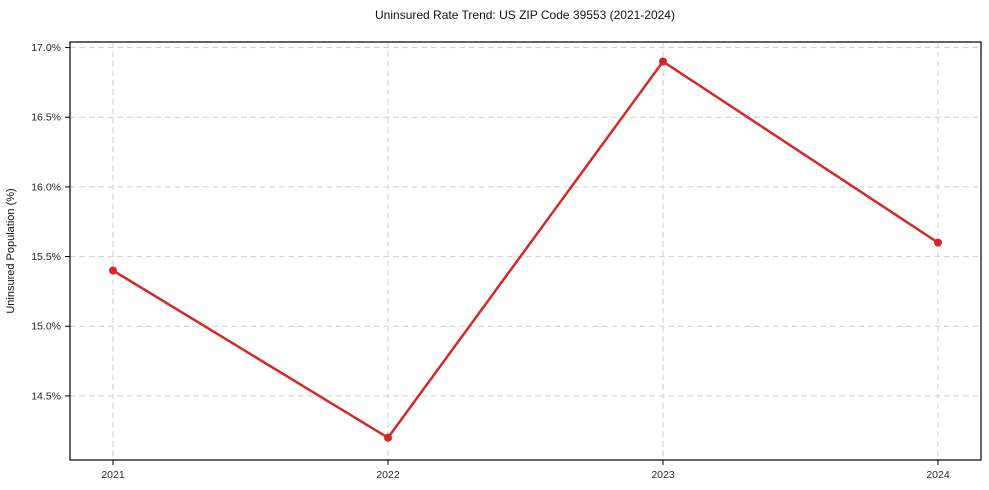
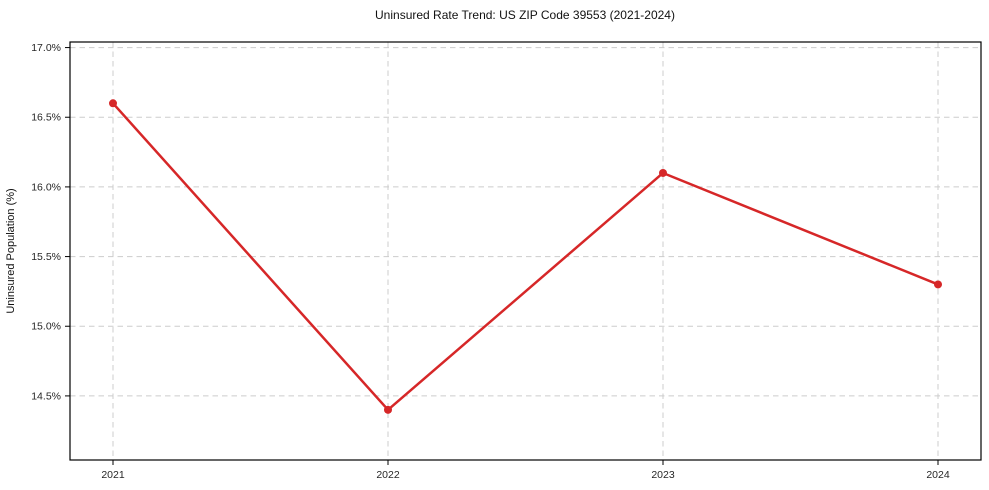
2021: 15.4% -> 16.6%
2022: 14.2% -> 14.4%
2023: 16.9% -> 16.1%
2024: 15.6% -> 15.3%
